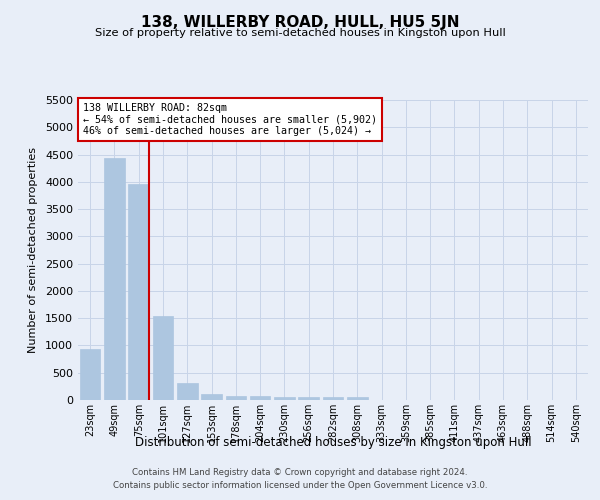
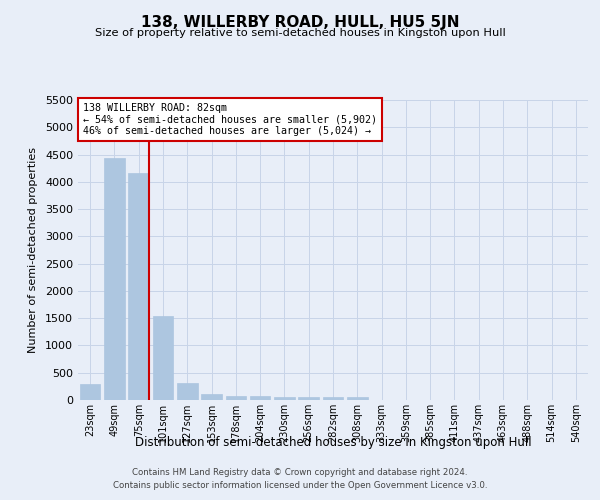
23sqm: 940 -> 280
75sqm: 3960 -> 4160
